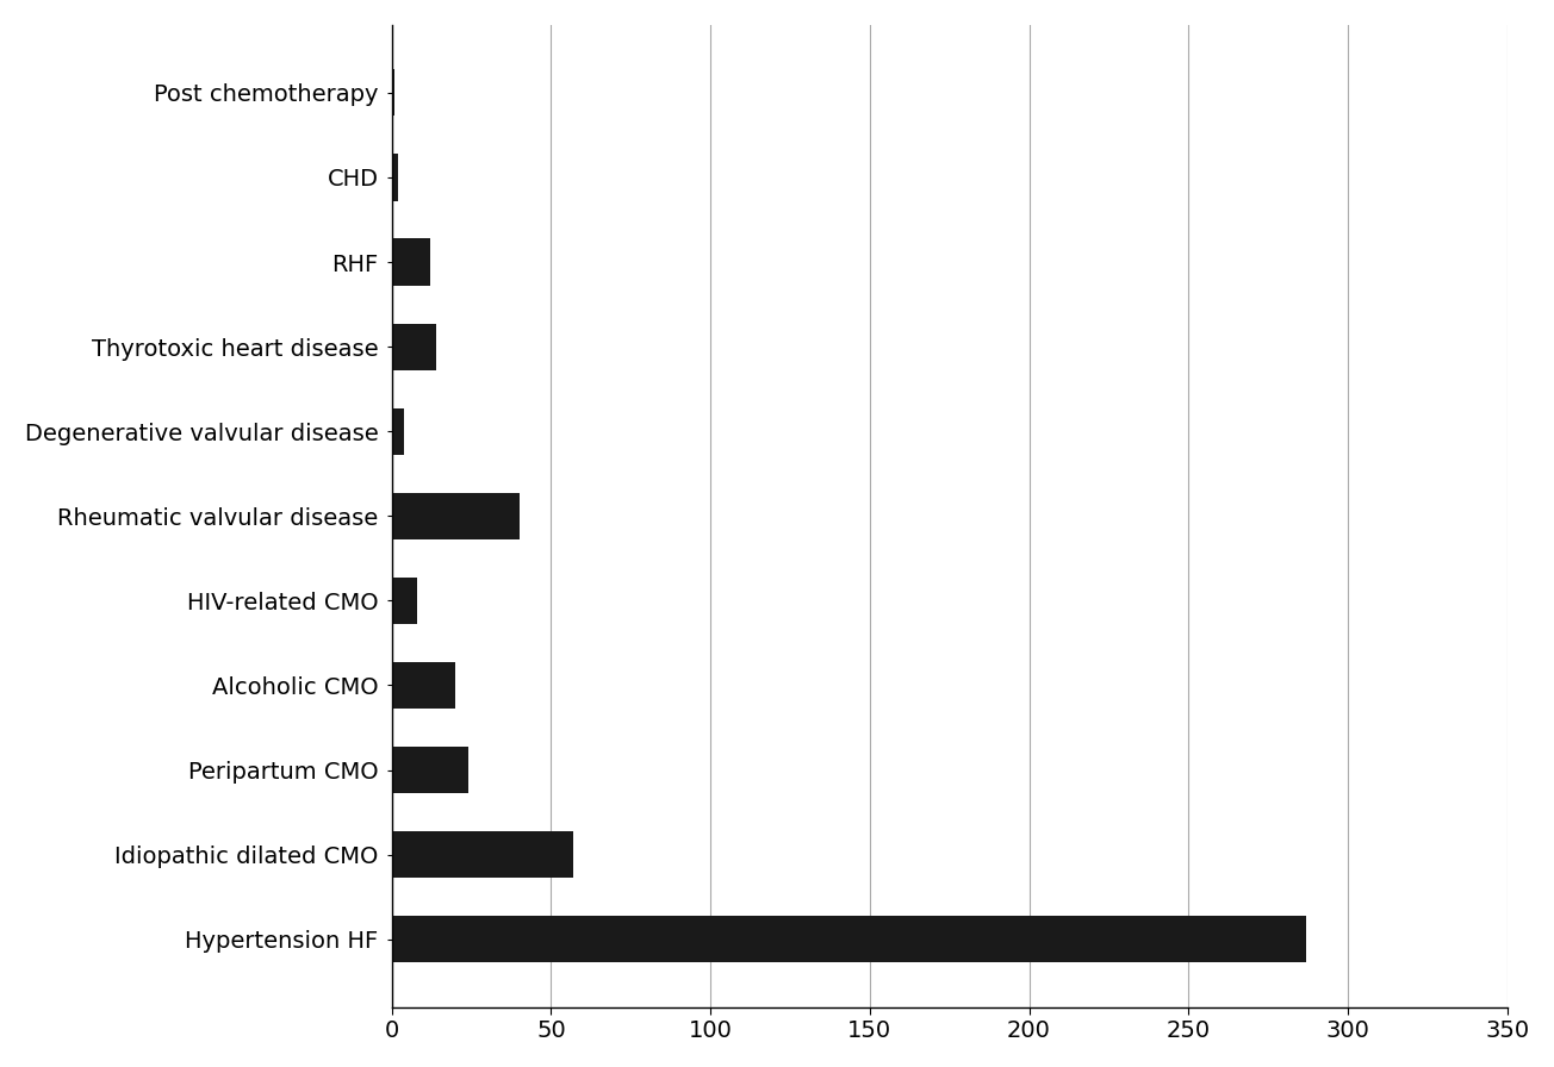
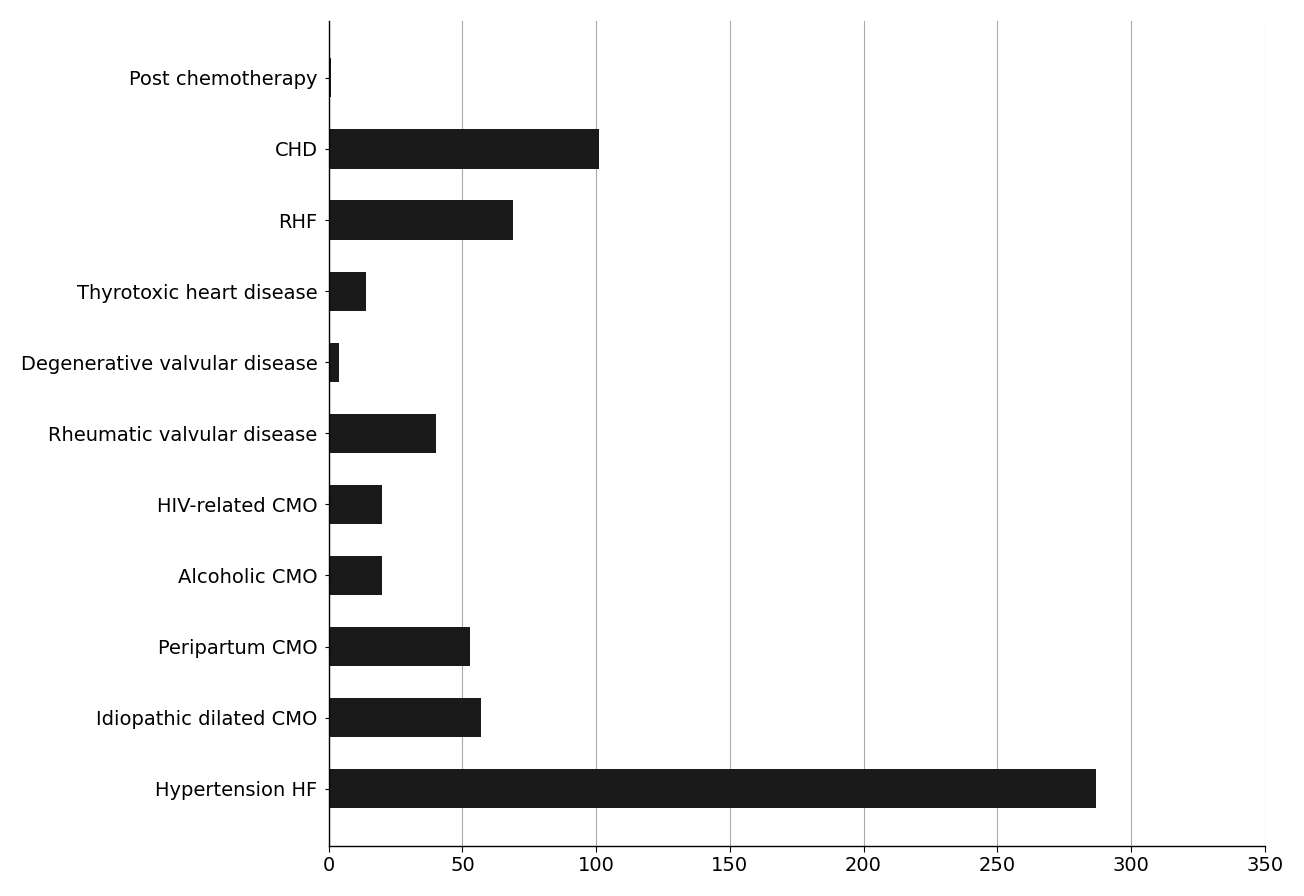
CHD: 2 -> 101
RHF: 12 -> 69
HIV-related CMO: 8 -> 20
Peripartum CMO: 24 -> 53
